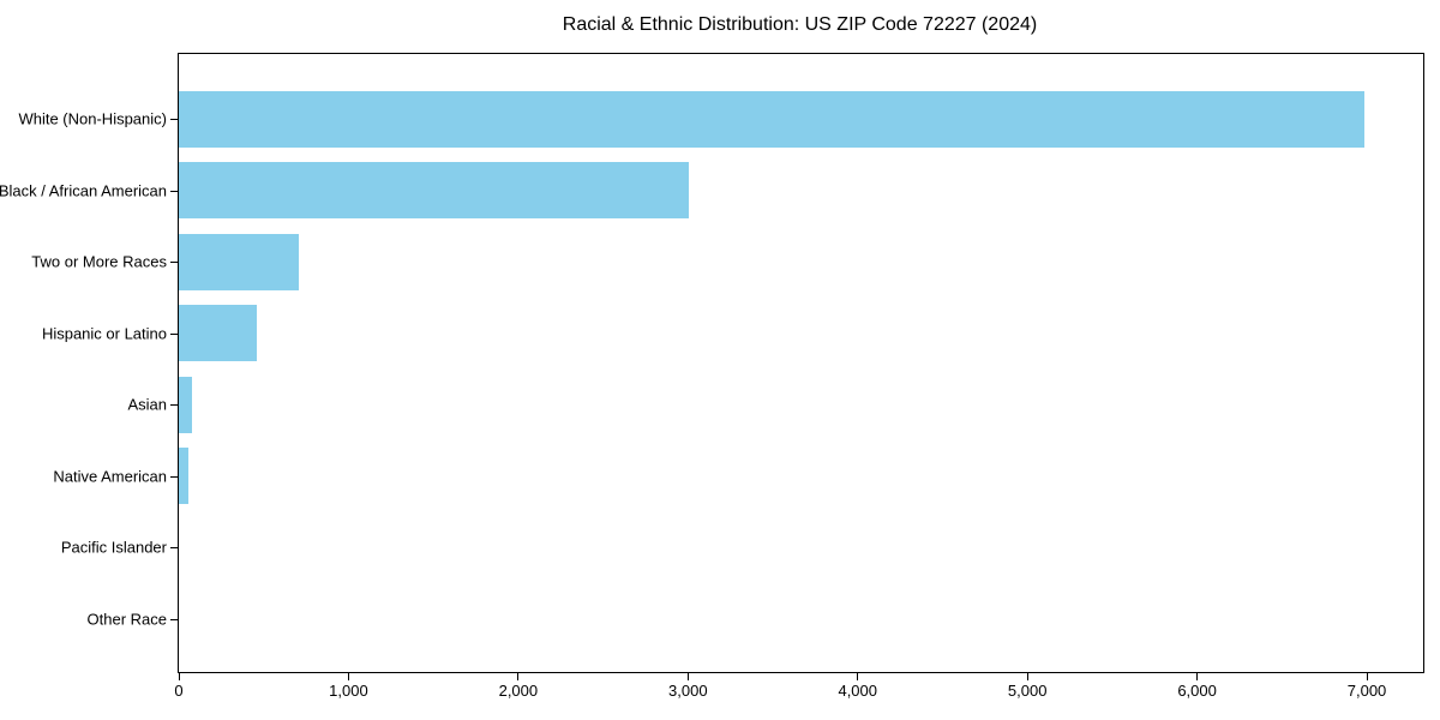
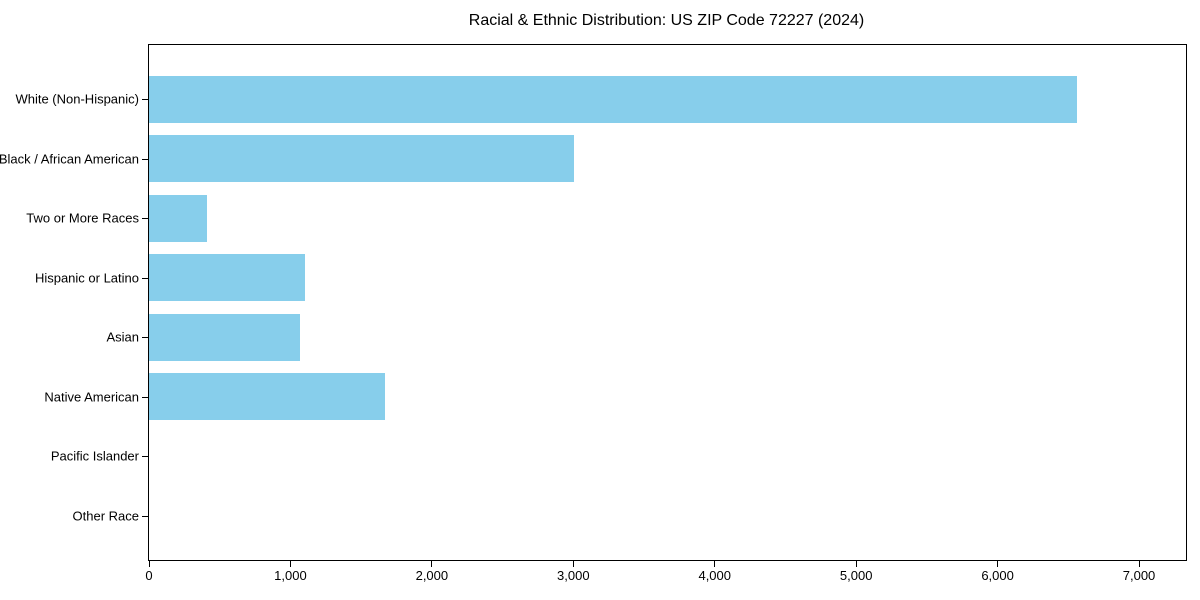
White (Non-Hispanic): 6980 -> 6560
Two or More Races: 710 -> 410
Hispanic or Latino: 460 -> 1100
Asian: 80 -> 1070
Native American: 60 -> 1670
